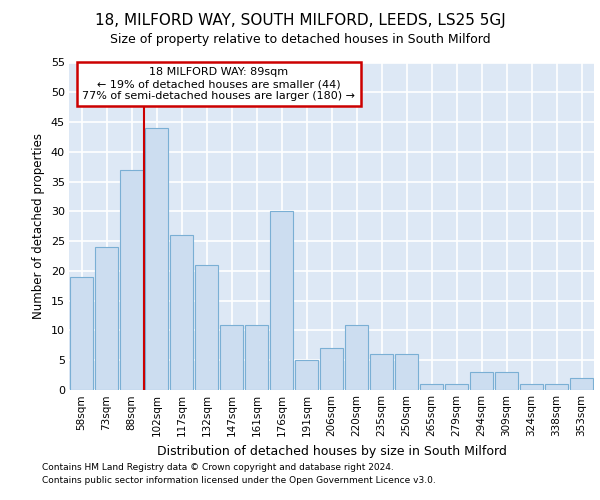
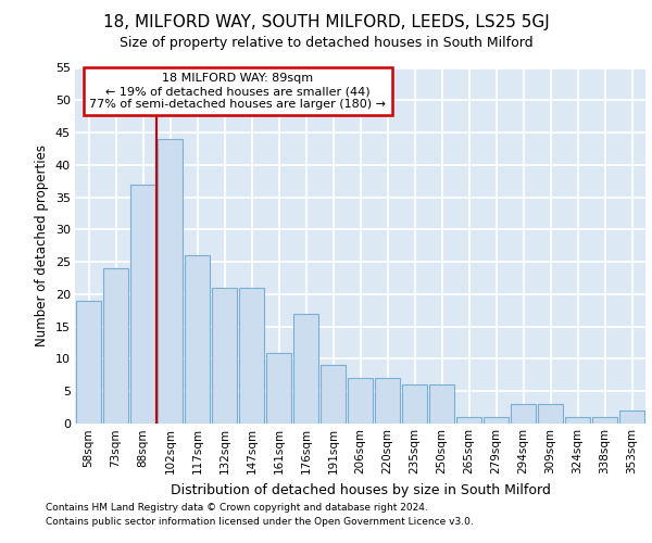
147sqm: 11 -> 21
176sqm: 30 -> 17
191sqm: 5 -> 9
220sqm: 11 -> 7
